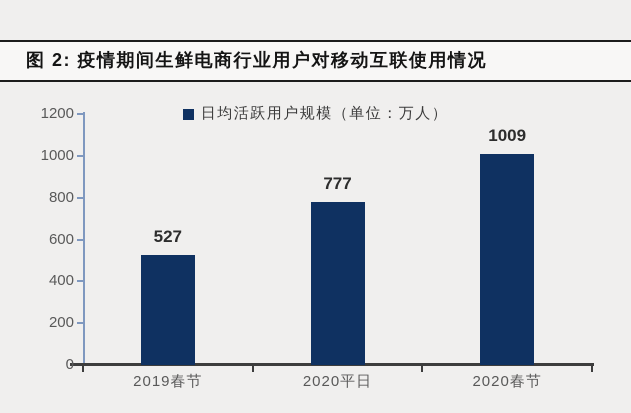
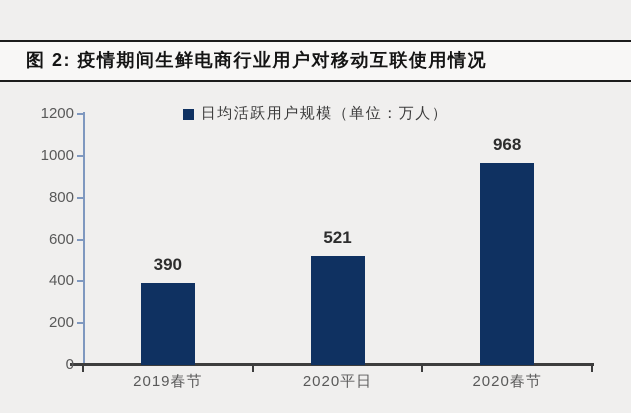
2019春节: 527 -> 390
2020平日: 777 -> 521
2020春节: 1009 -> 968
